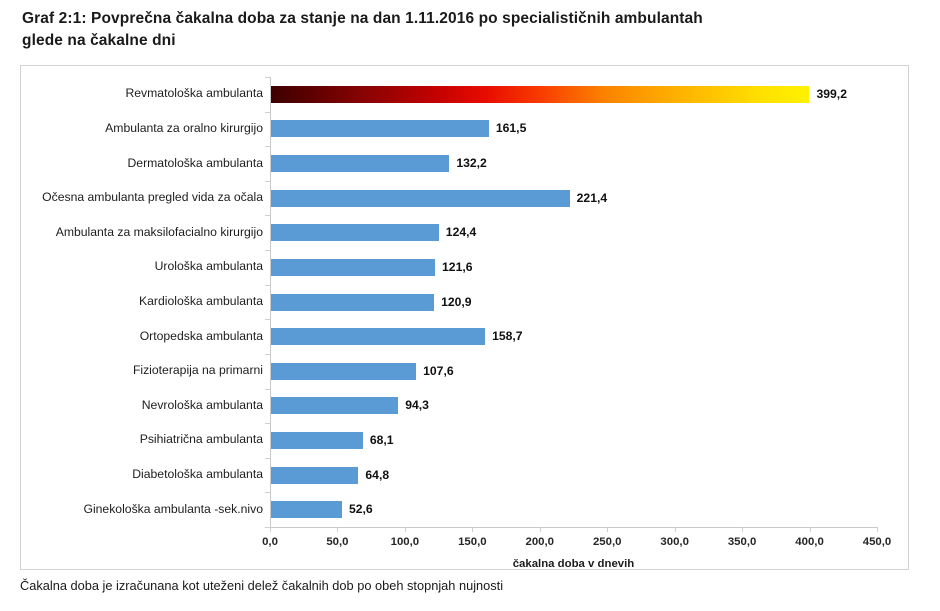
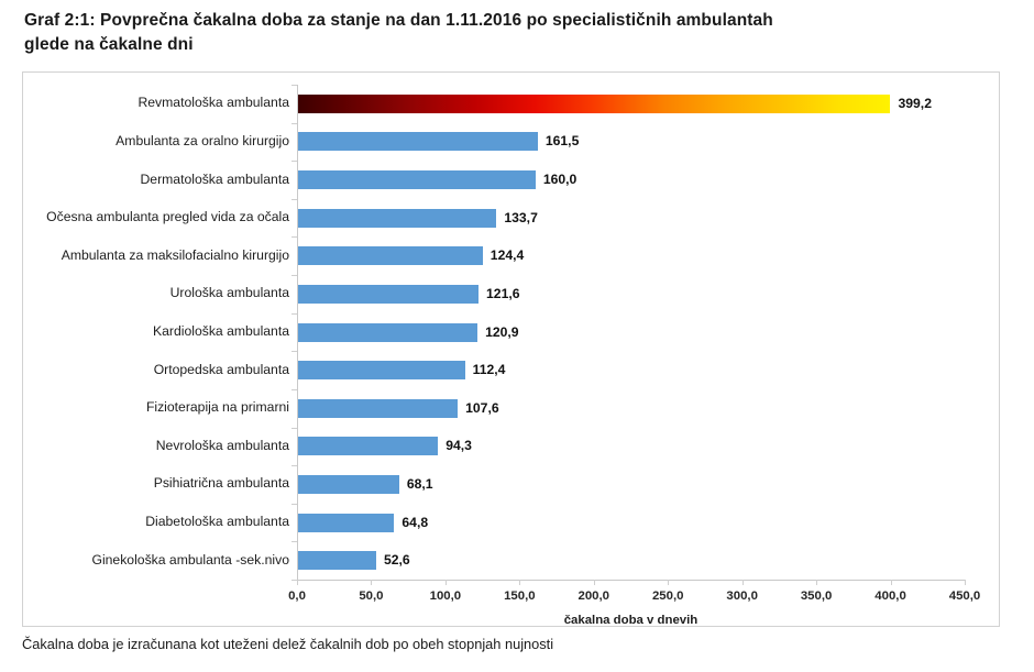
Dermatološka ambulanta: 132,2 -> 160,0
Očesna ambulanta pregled vida za očala: 221,4 -> 133,7
Ortopedska ambulanta: 158,7 -> 112,4
